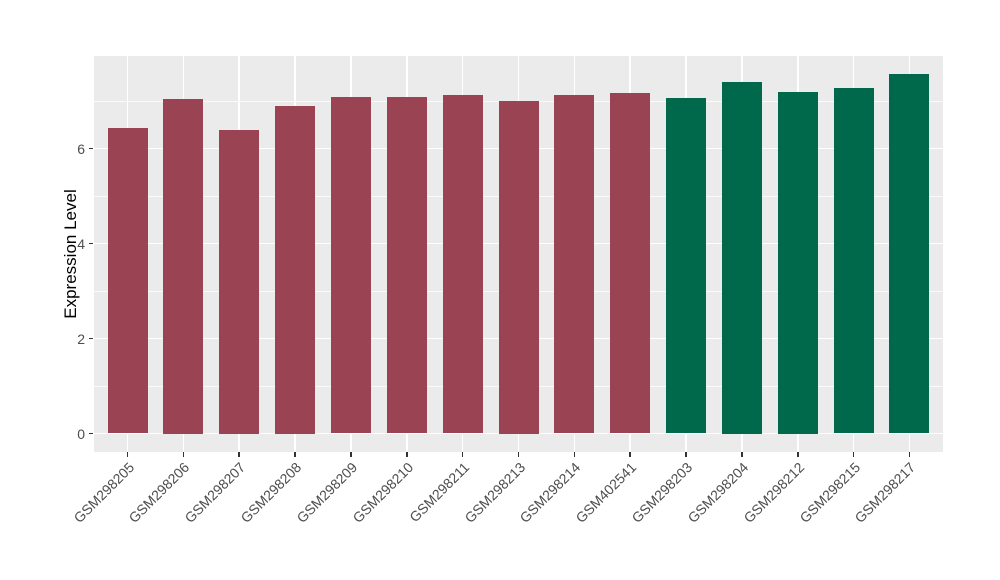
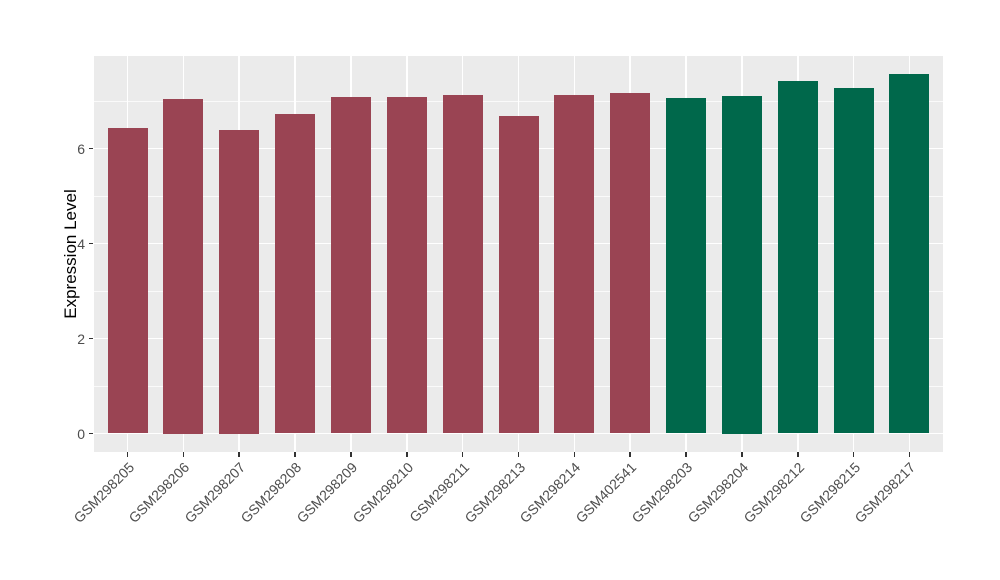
GSM298208: 6.9 -> 6.7
GSM298213: 7.0 -> 6.7
GSM298204: 7.4 -> 7.1
GSM298212: 7.2 -> 7.4
